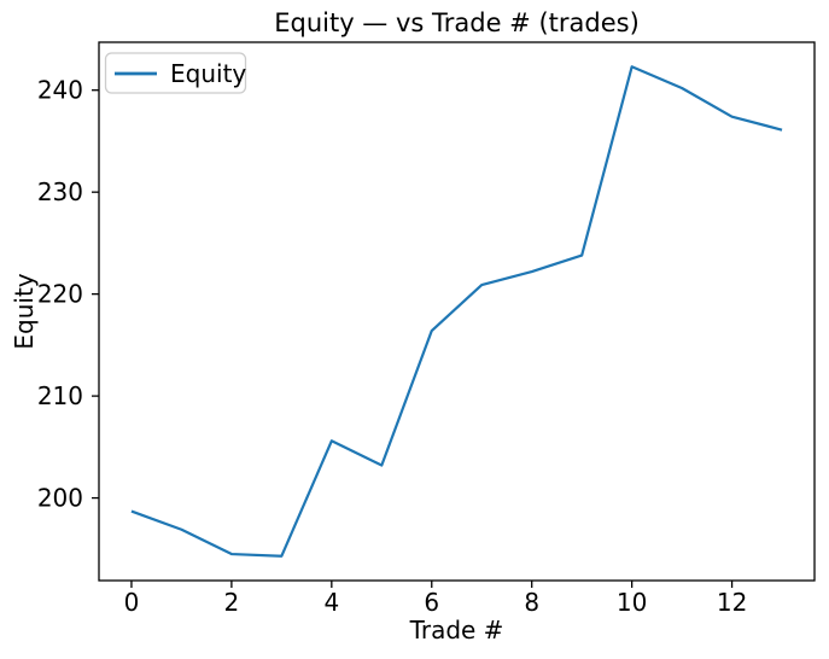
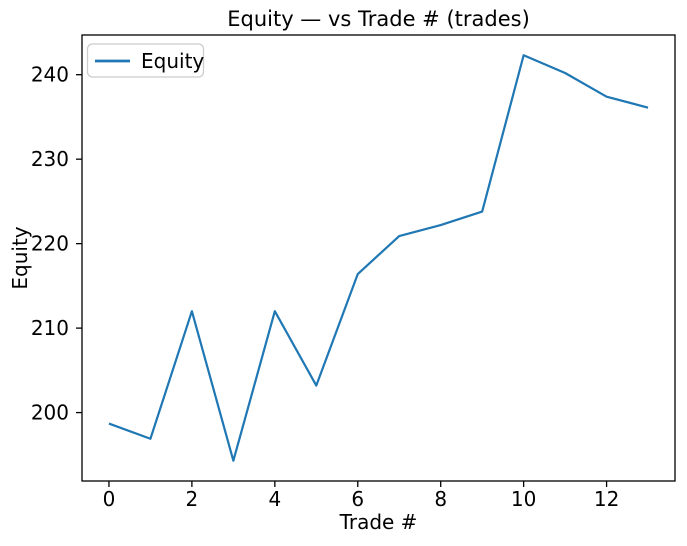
2: 194 -> 212
4: 206 -> 212
